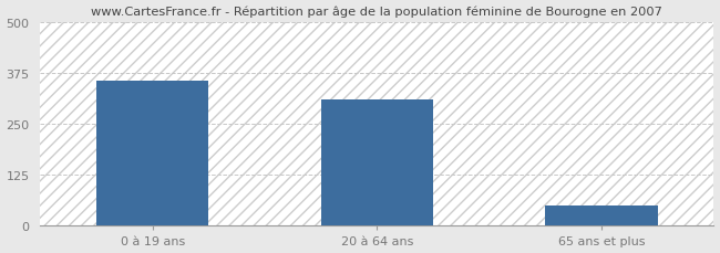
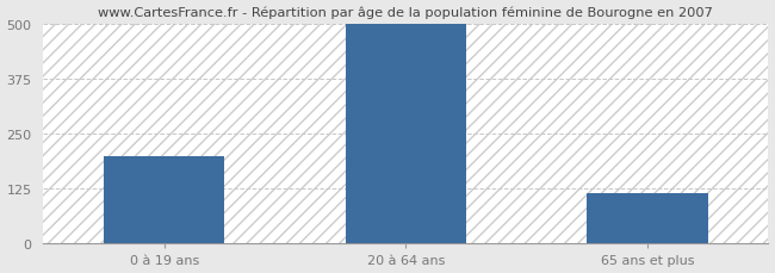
0 à 19 ans: 355 -> 200
20 à 64 ans: 310 -> 500
65 ans et plus: 50 -> 115
